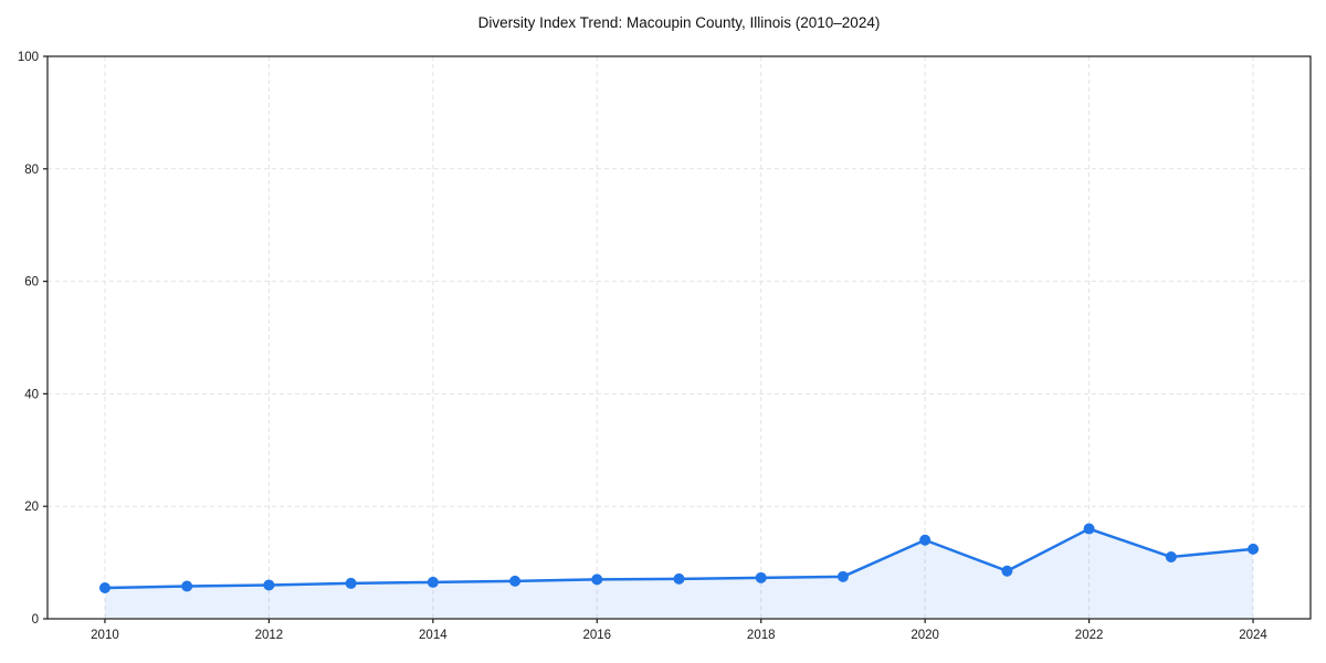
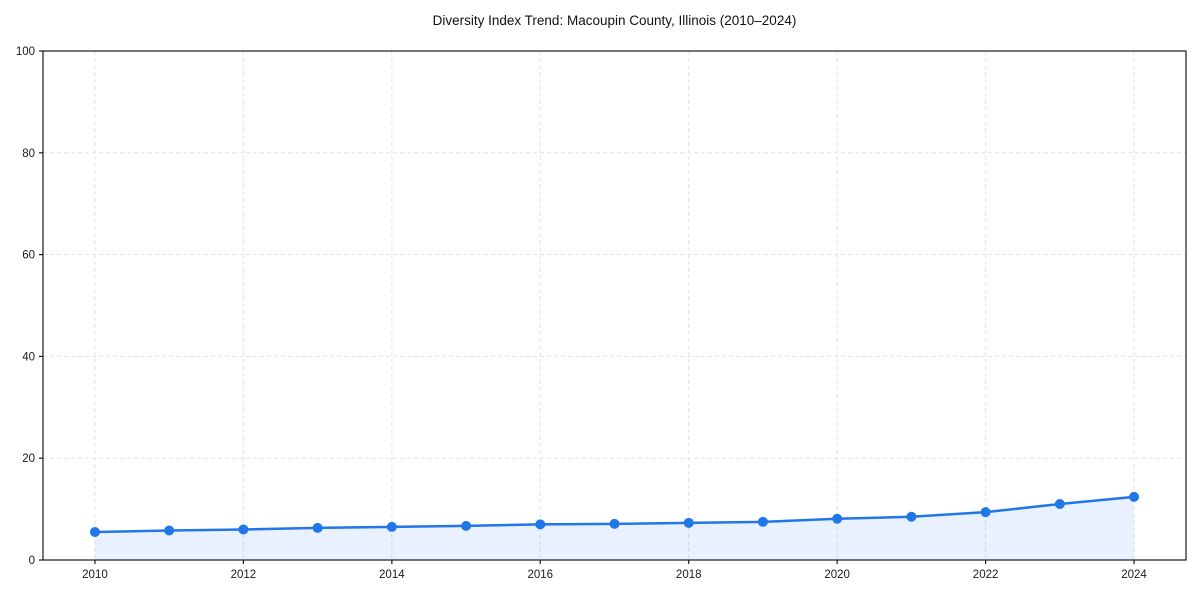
2020: 14 -> 8
2022: 16 -> 9
